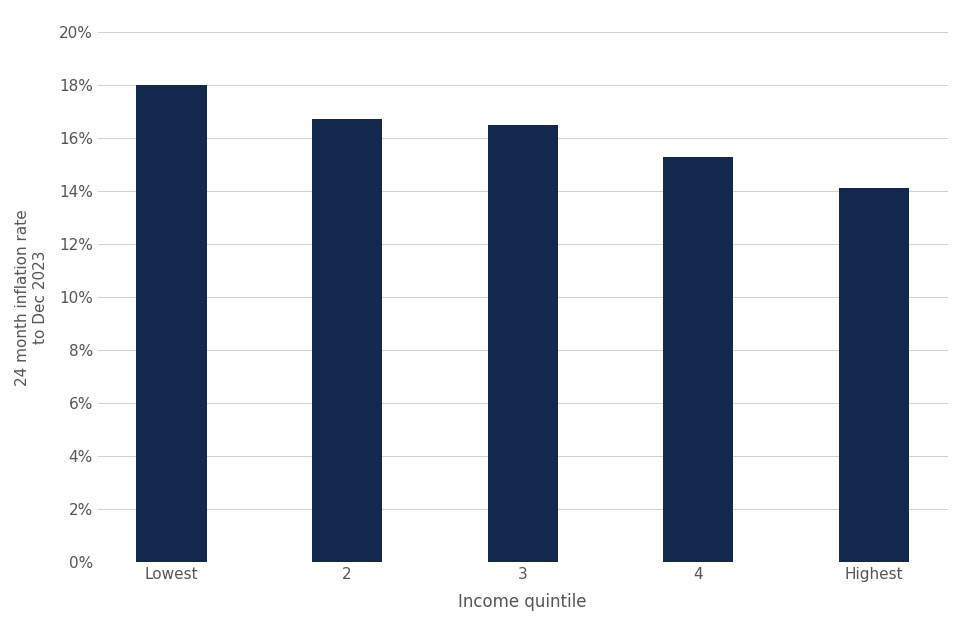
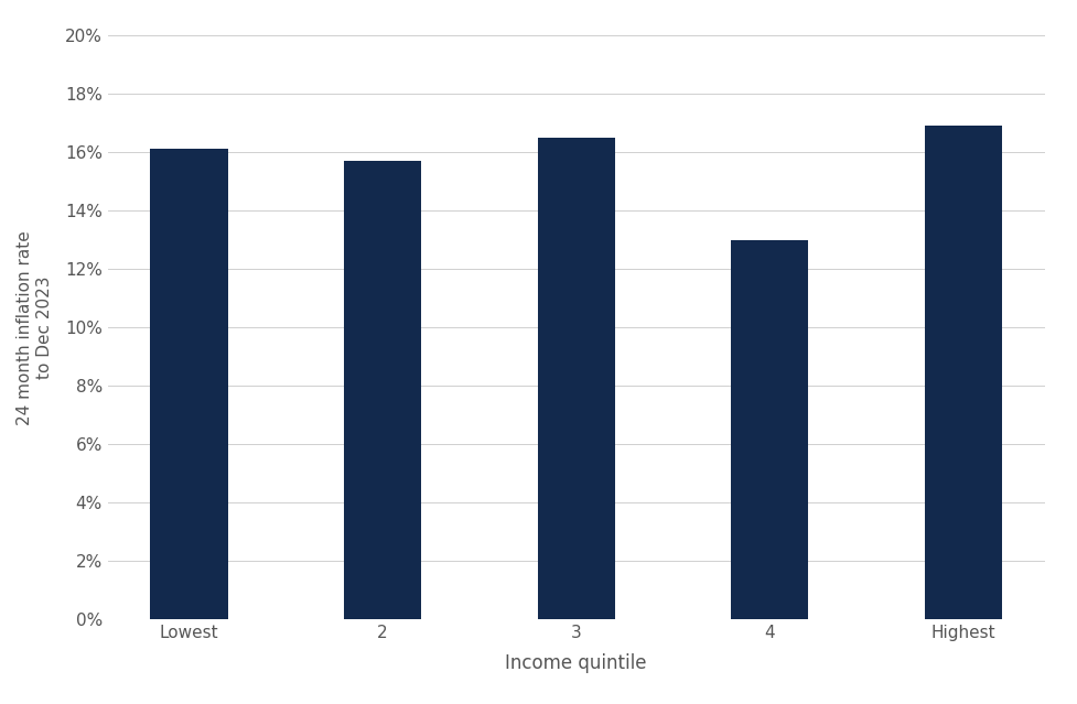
Lowest: 18.0% -> 16.1%
2: 16.7% -> 15.7%
4: 15.3% -> 13.0%
Highest: 14.1% -> 16.9%
